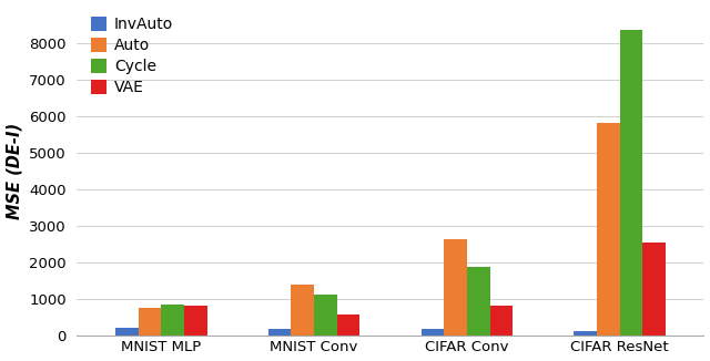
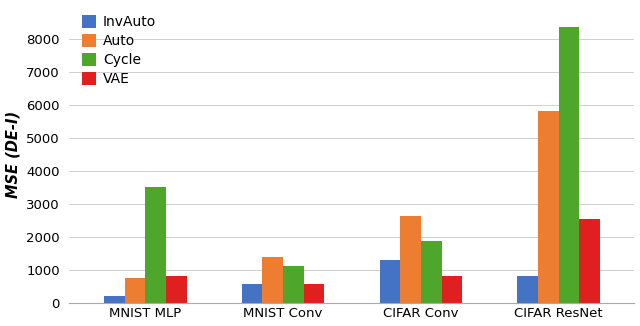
Cycle/MNIST MLP: 850 -> 3500
InvAuto/MNIST Conv: 170 -> 550
InvAuto/CIFAR Conv: 170 -> 1300
InvAuto/CIFAR ResNet: 120 -> 800
